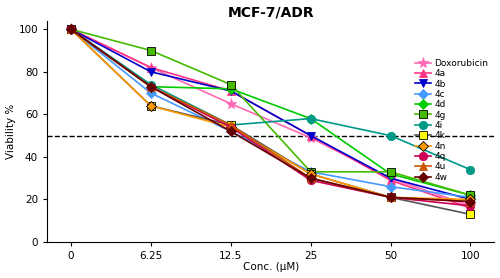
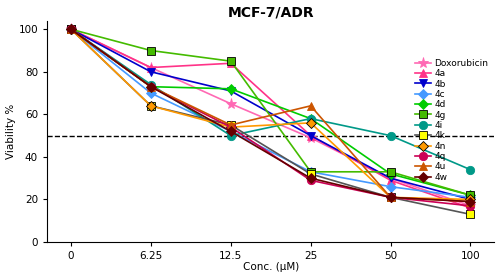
4a/12.5: 71 -> 84
4g/12.5: 74 -> 85
4i/12.5: 55 -> 50
4n/25: 32 -> 56
4u/25: 30 -> 64
